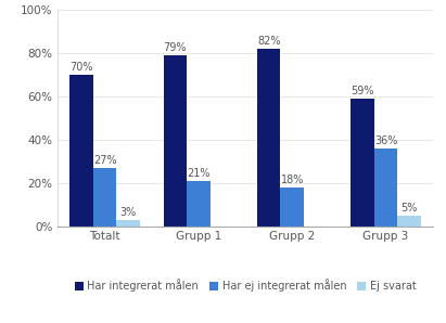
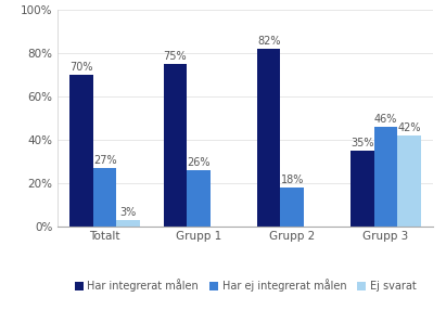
Har integrerat målen/Grupp 1: 79% -> 75%
Har ej integrerat målen/Grupp 1: 21% -> 26%
Har integrerat målen/Grupp 3: 59% -> 35%
Har ej integrerat målen/Grupp 3: 36% -> 46%
Ej svarat/Grupp 3: 5% -> 42%
